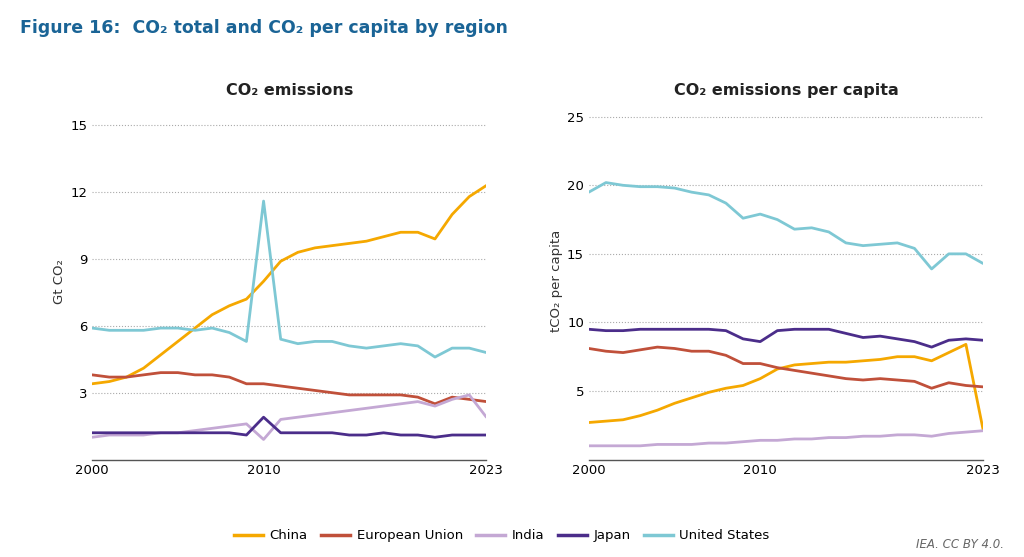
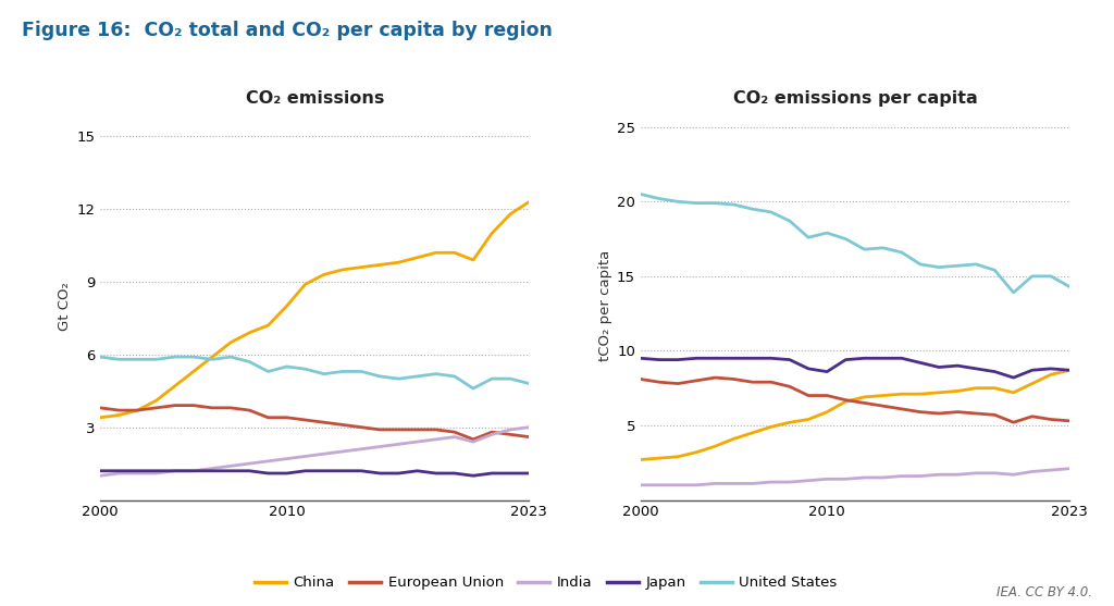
CO₂ emissions/India/2010: 0.9 -> 1.7
CO₂ emissions/Japan/2010: 1.9 -> 1.1
CO₂ emissions/United States/2010: 11.6 -> 5.5
CO₂ emissions/India/2023: 1.9 -> 3.0
CO₂ emissions per capita/United States/2000: 19.5 -> 20.5
CO₂ emissions per capita/China/2023: 2.2 -> 8.7
